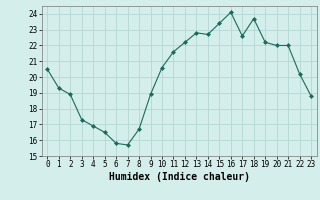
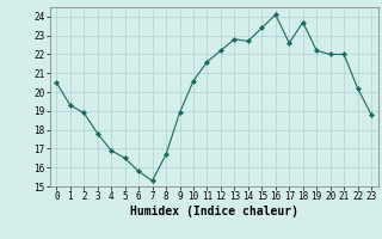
3: 17.3 -> 17.8
7: 15.7 -> 15.3
